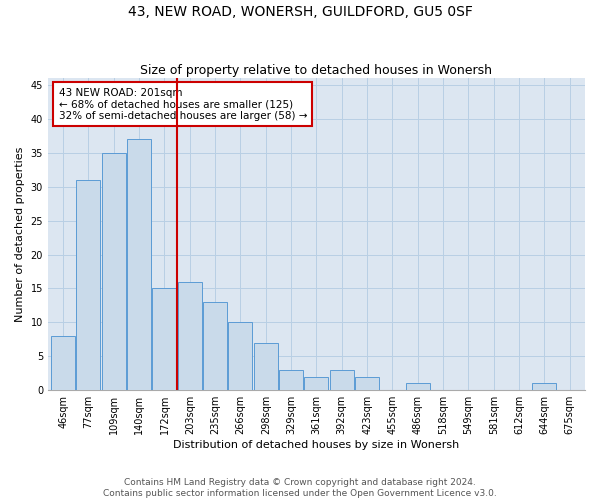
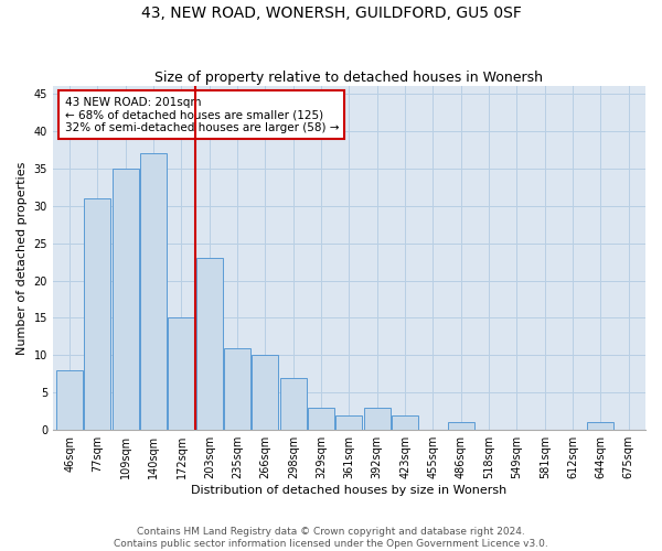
203sqm: 16 -> 23
235sqm: 13 -> 11
